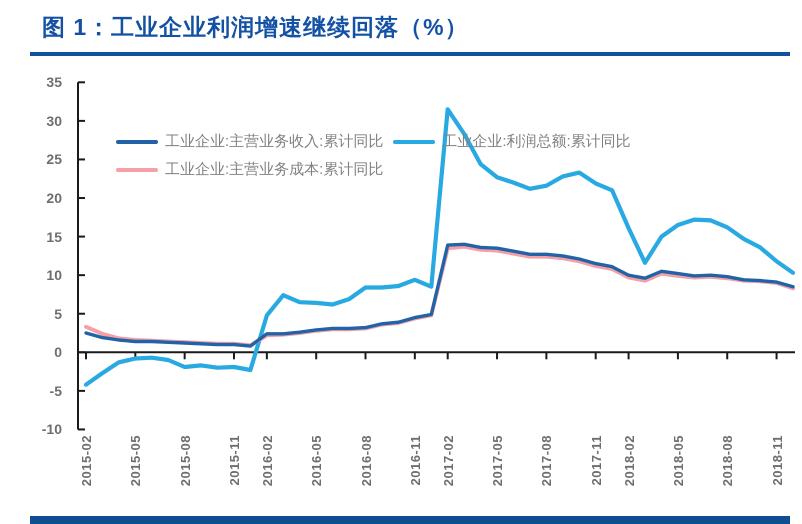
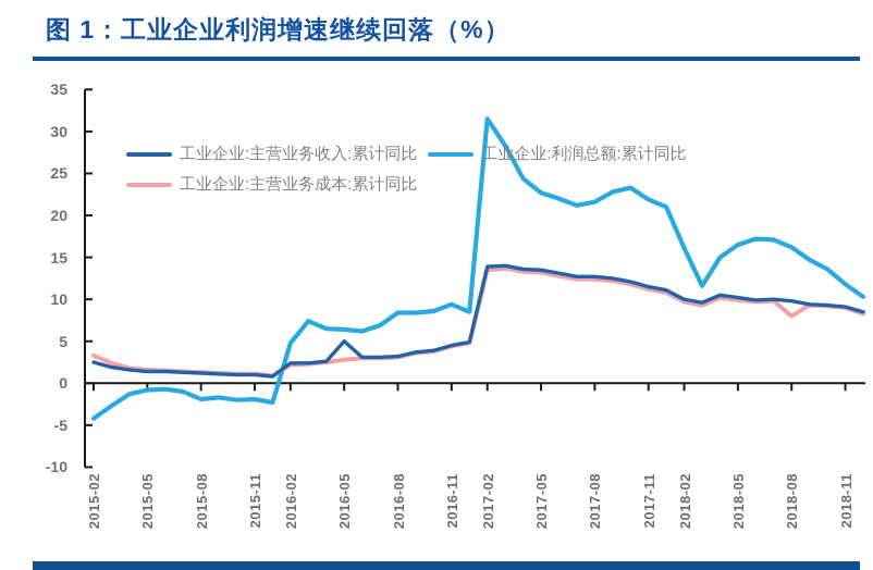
工业企业:主营业务收入:累计同比/2016-05: 3 -> 5
工业企业:主营业务成本:累计同比/2018-08: 10 -> 8
